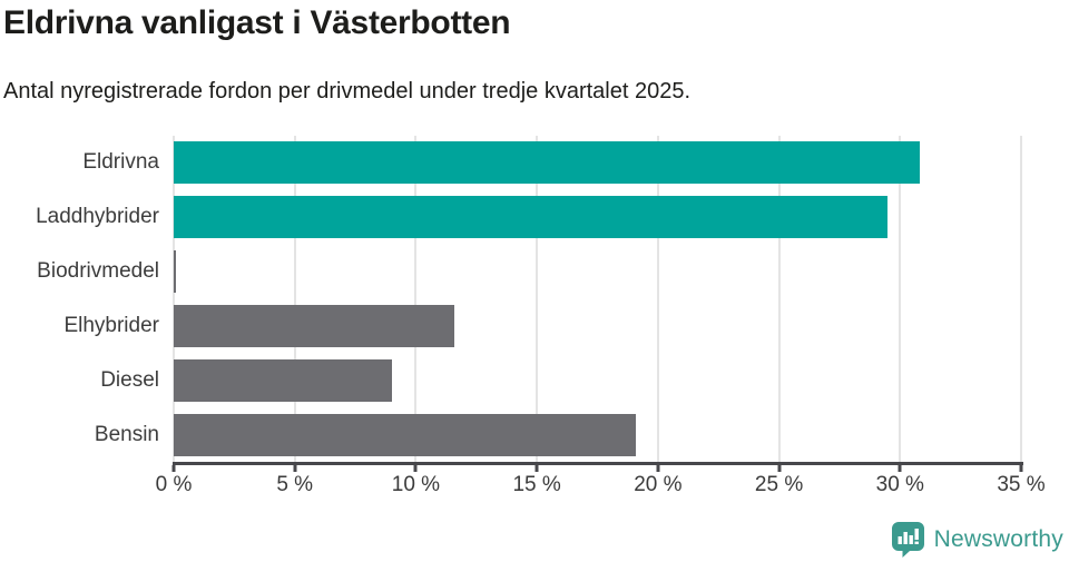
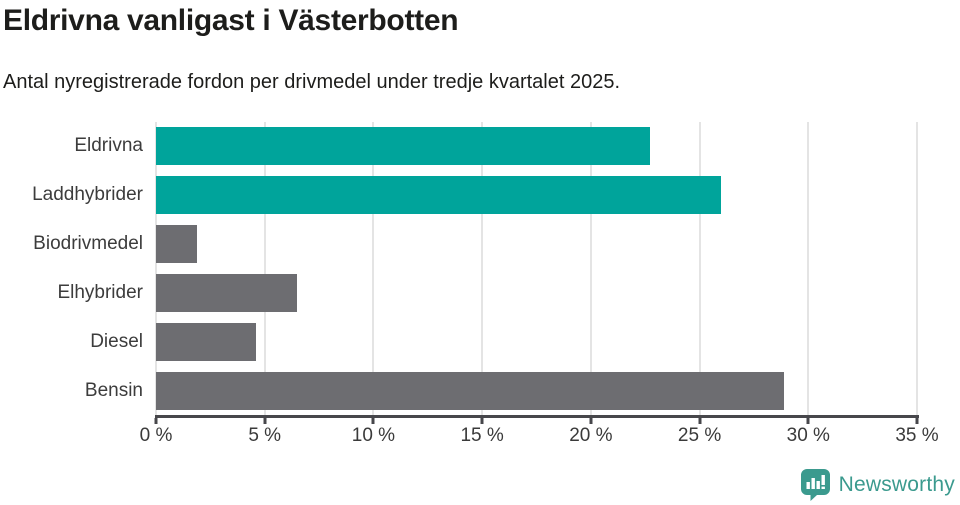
Eldrivna: 30.8% -> 22.7%
Laddhybrider: 29.5% -> 26.0%
Biodrivmedel: 0.1% -> 1.9%
Elhybrider: 11.6% -> 6.5%
Diesel: 9.0% -> 4.6%
Bensin: 19.1% -> 28.9%
